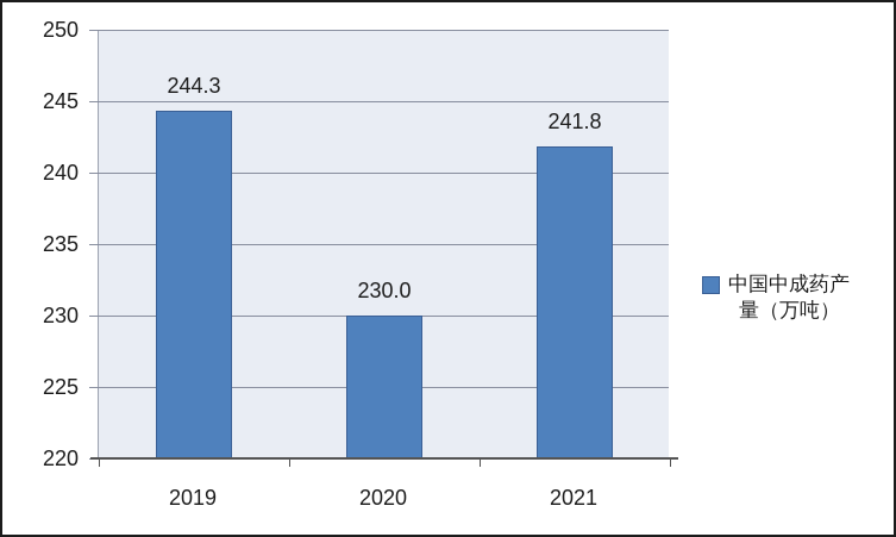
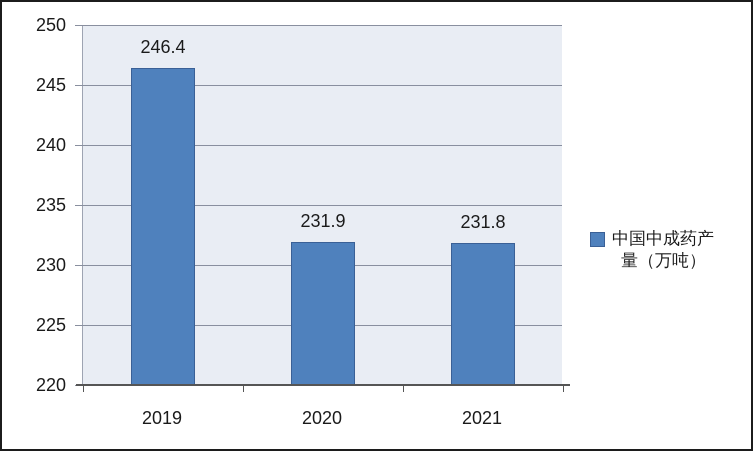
2019: 244.3 -> 246.4
2020: 230.0 -> 231.9
2021: 241.8 -> 231.8
